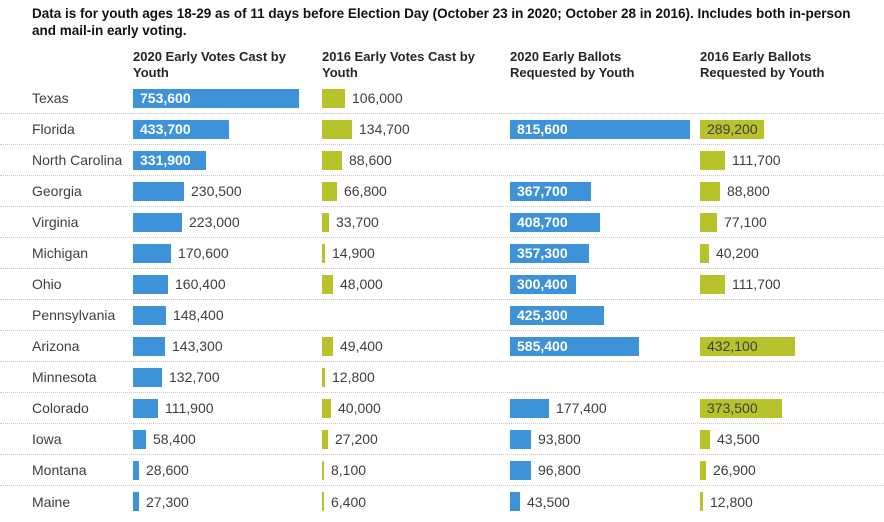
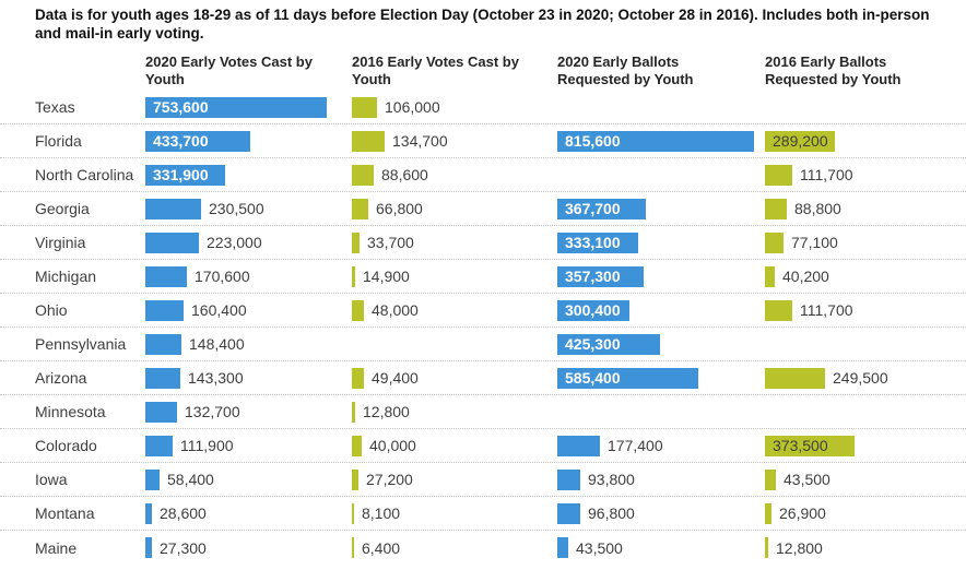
2020 Early Ballots Requested by Youth/Virginia: 408,700 -> 333,100
2016 Early Ballots Requested by Youth/Arizona: 432,100 -> 249,500
